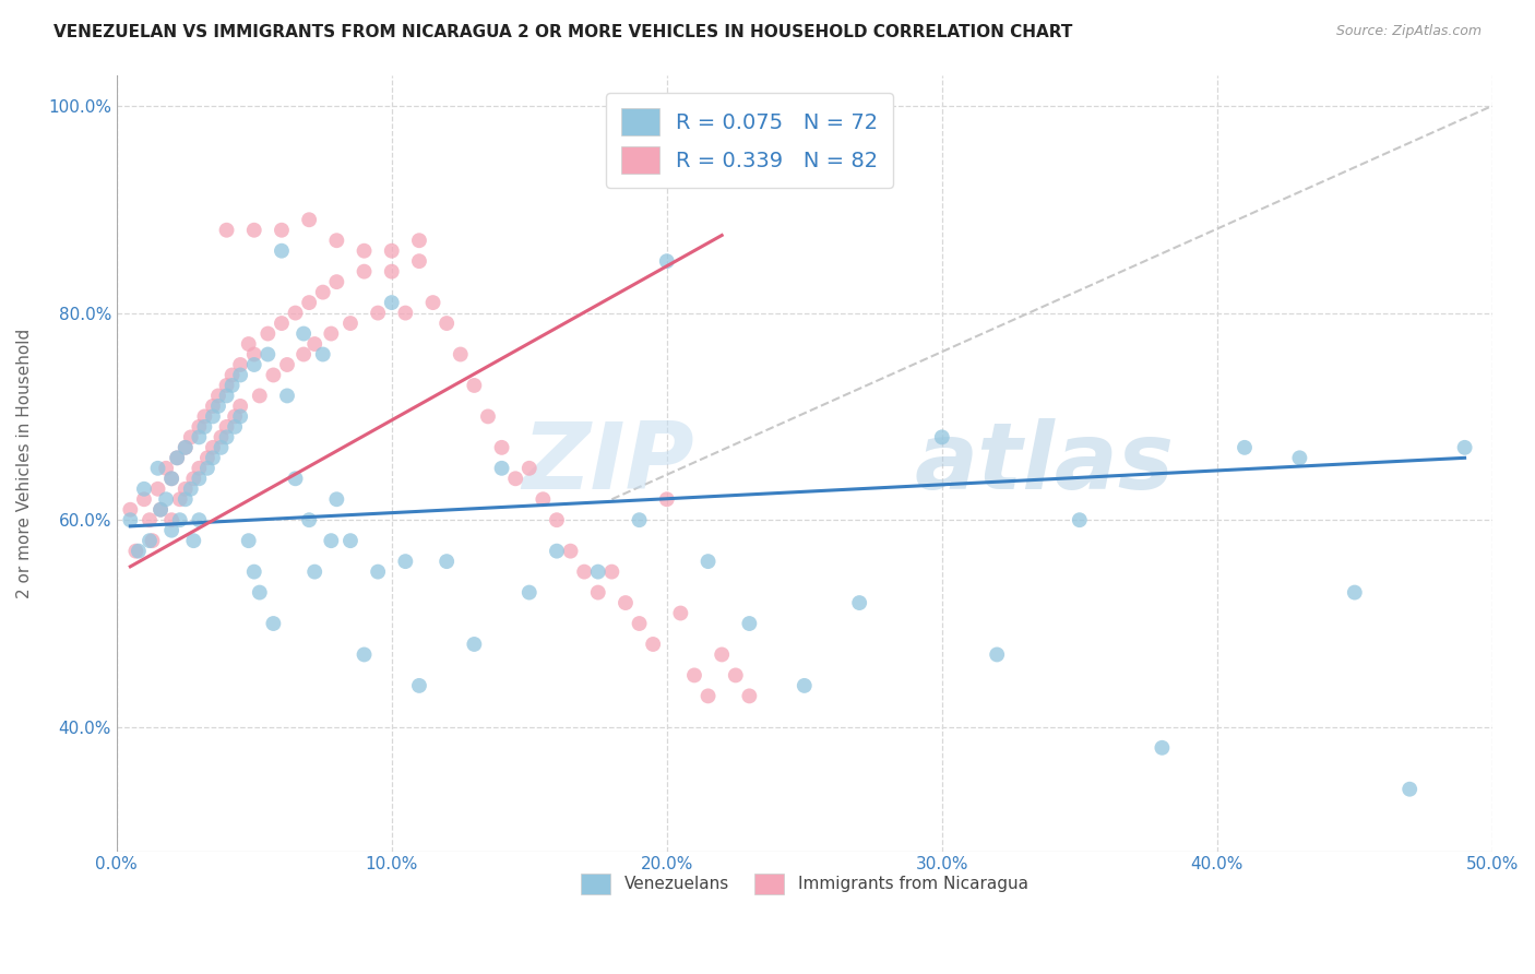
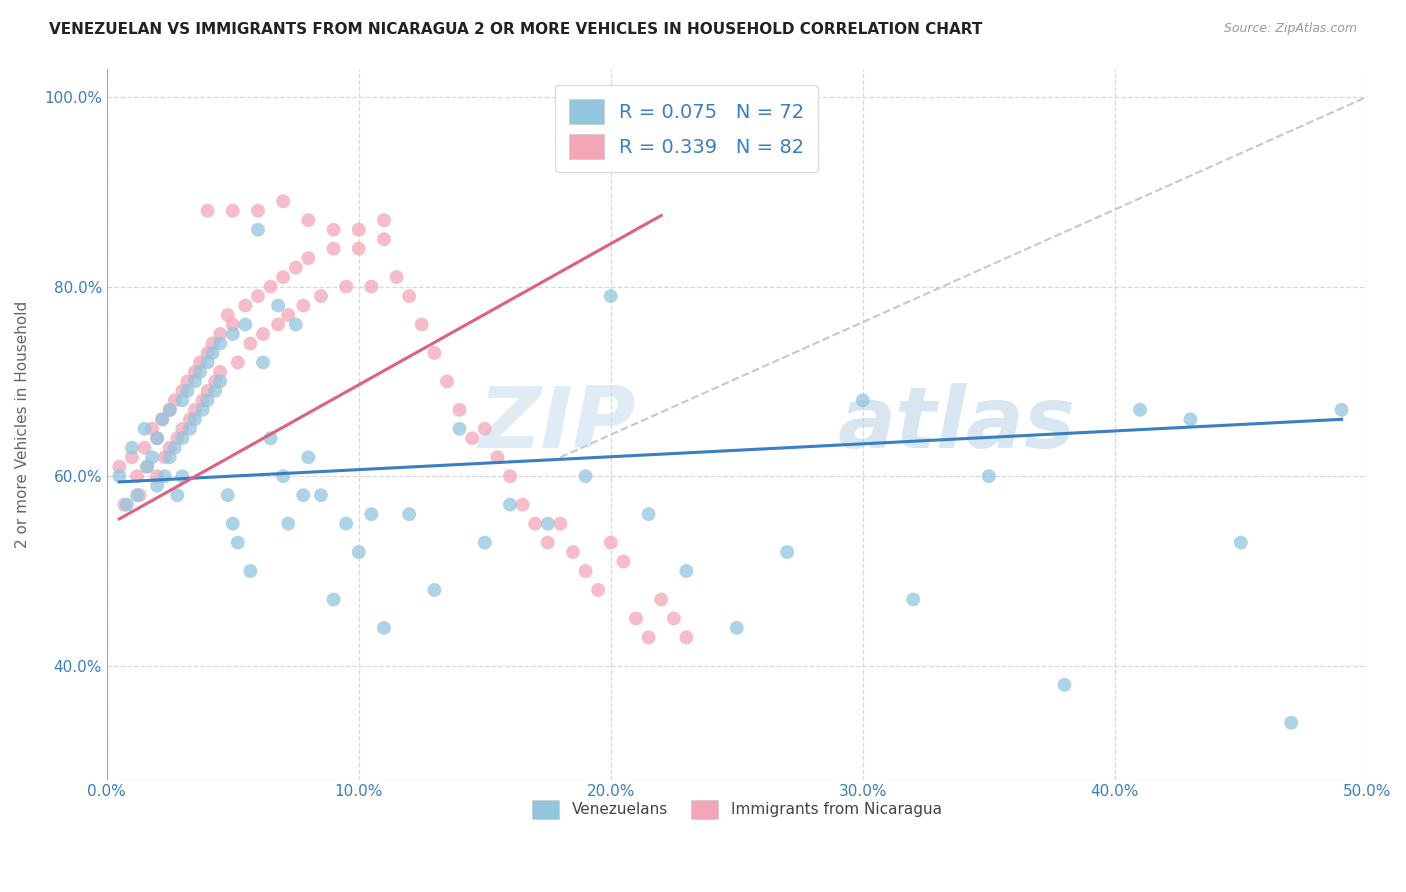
Venezuelans/10.0%: 81% -> 52%
Venezuelans/20.0%: 85% -> 79%
Immigrants from Nicaragua/20.0%: 62% -> 53%
